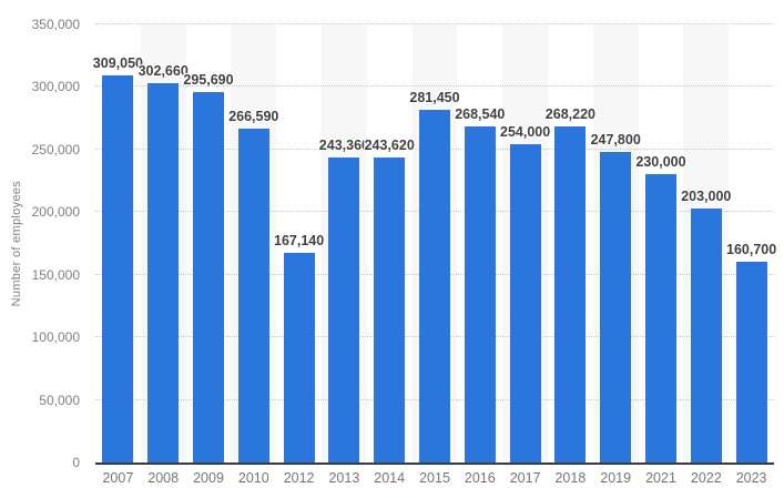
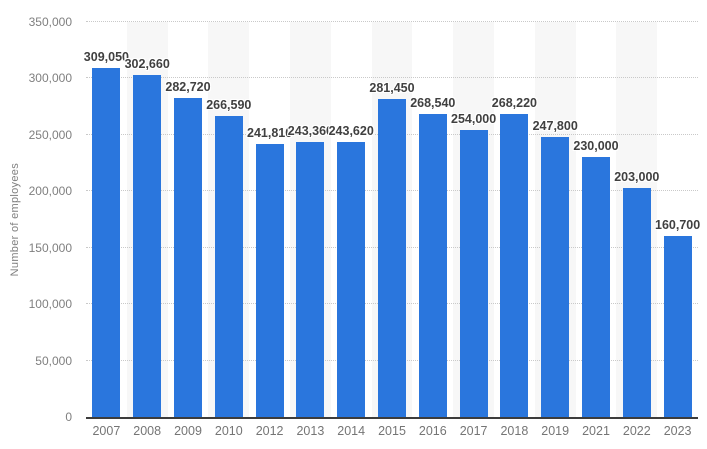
2009: 295,690 -> 282,720
2012: 167,140 -> 241,810
